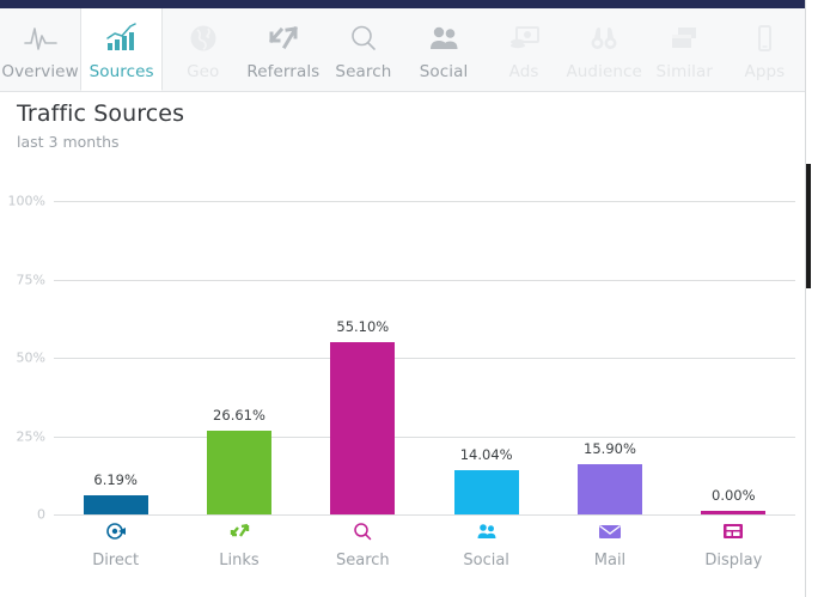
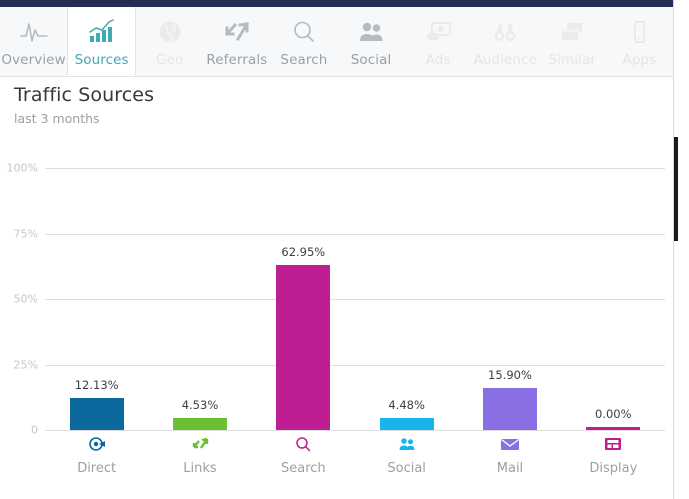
Direct: 6.19% -> 12.13%
Links: 26.61% -> 4.53%
Search: 55.10% -> 62.95%
Social: 14.04% -> 4.48%
